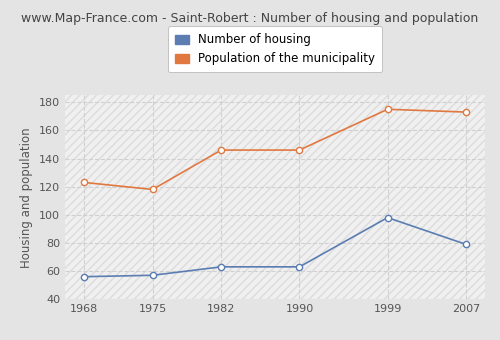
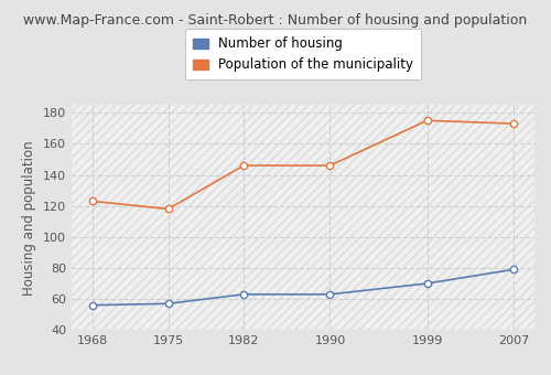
Number of housing/1999: 98 -> 70
